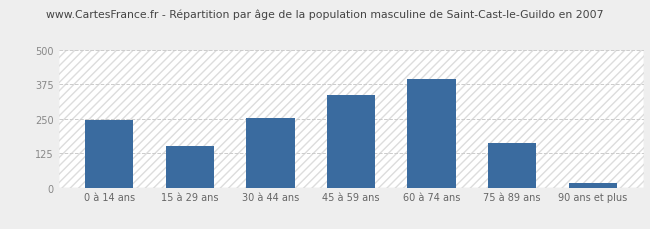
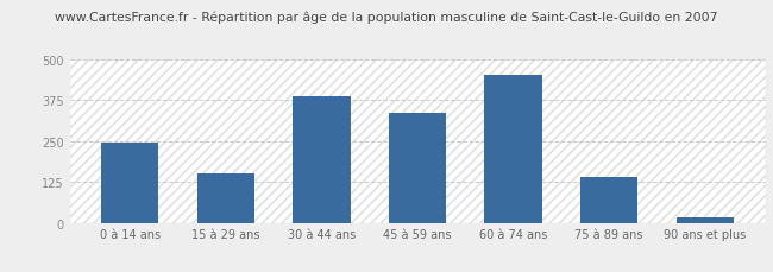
30 à 44 ans: 252 -> 385
60 à 74 ans: 392 -> 450
75 à 89 ans: 162 -> 140
